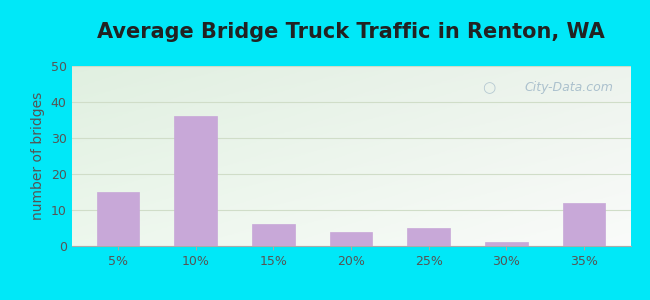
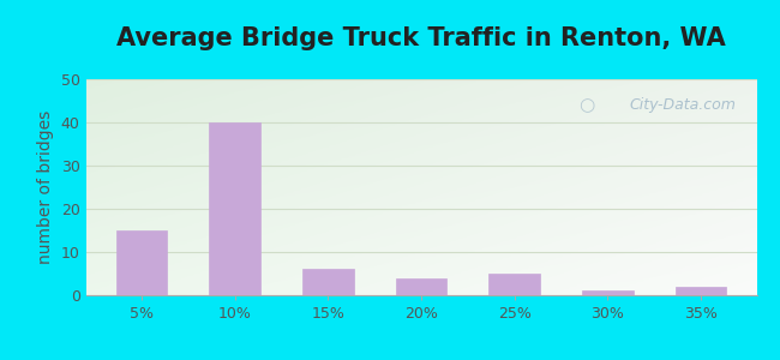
10%: 36 -> 40
35%: 12 -> 2
